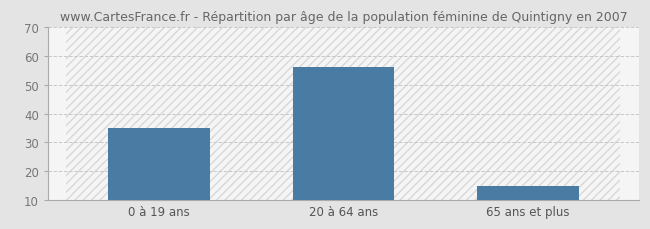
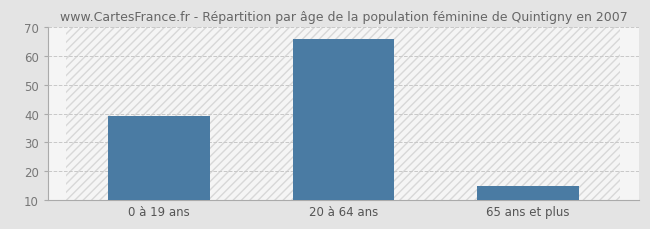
0 à 19 ans: 35 -> 39
20 à 64 ans: 56 -> 66
